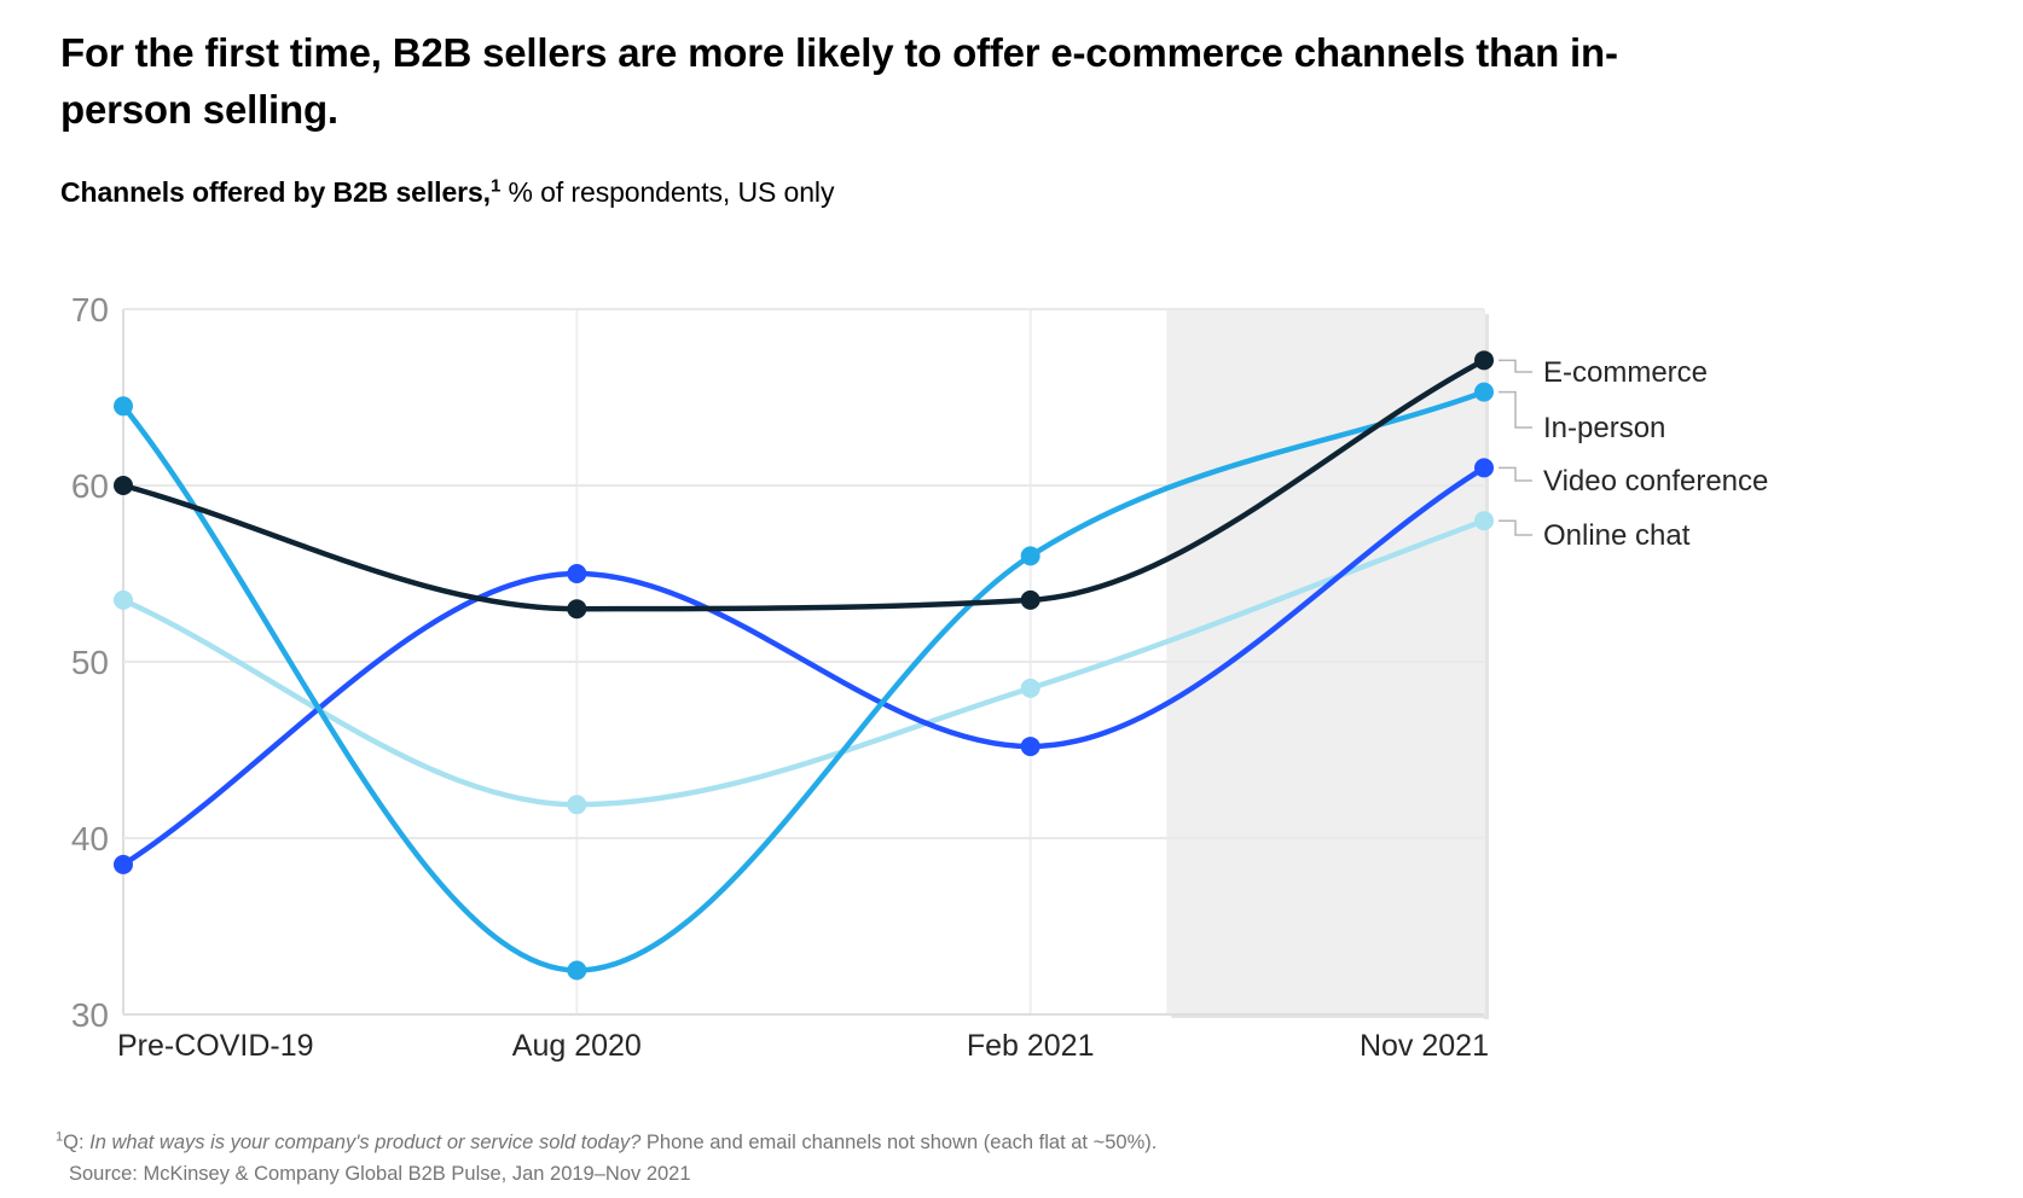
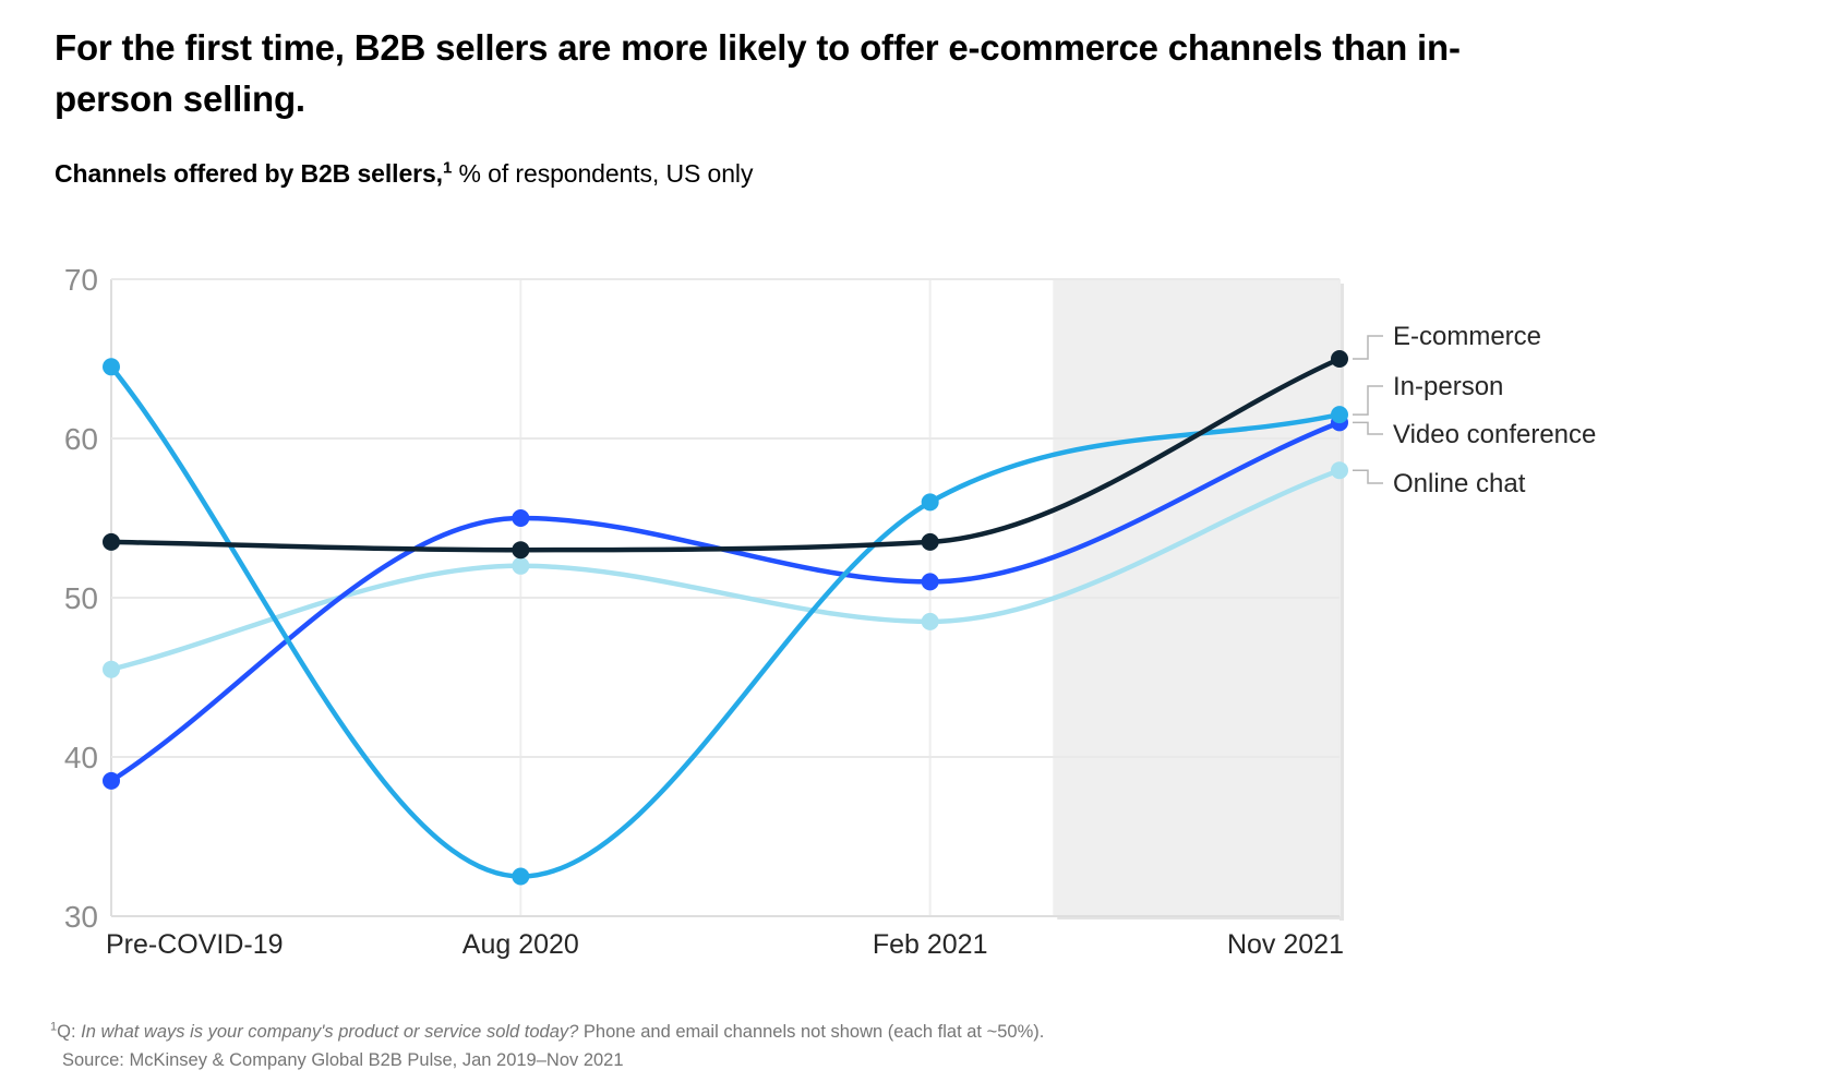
E-commerce/Pre-COVID-19: 60.0 -> 53.5
Online chat/Pre-COVID-19: 53.5 -> 45.5
Online chat/Aug 2020: 41.9 -> 52.0
Video conference/Feb 2021: 45.2 -> 51.0
E-commerce/Nov 2021: 67.1 -> 65.0
In-person/Nov 2021: 65.3 -> 61.5
